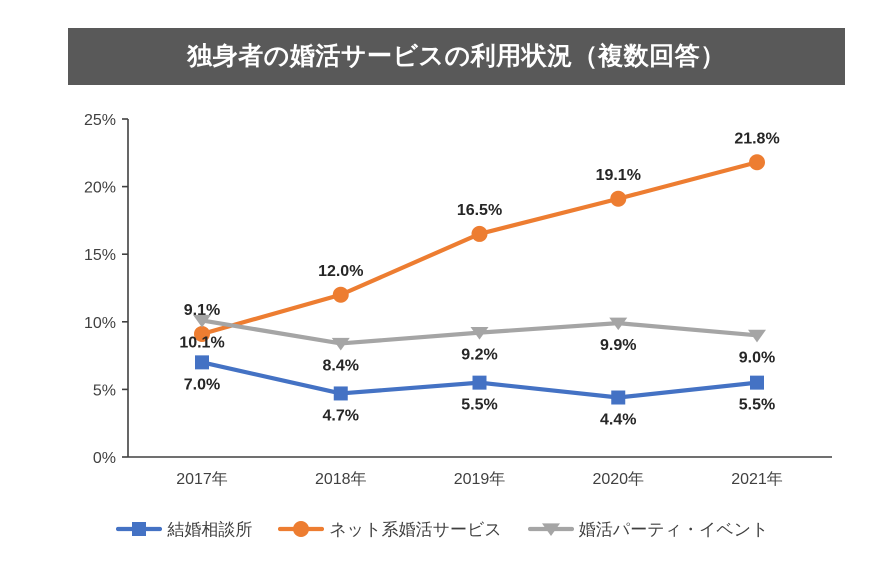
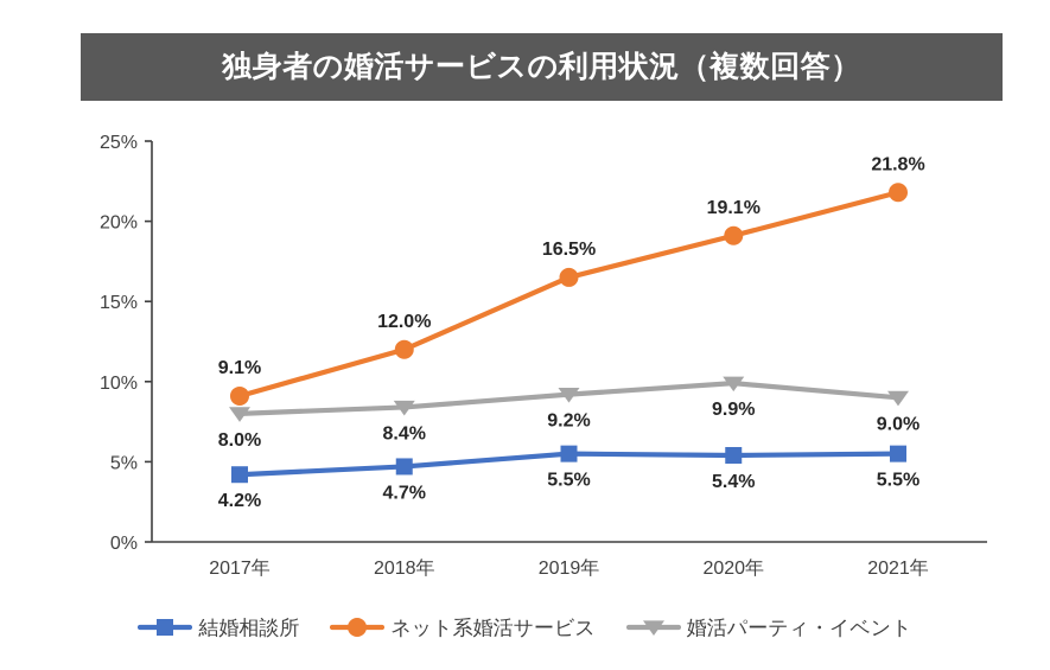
結婚相談所/2017年: 7.0% -> 4.2%
婚活パーティ・イベント/2017年: 10.1% -> 8.0%
結婚相談所/2020年: 4.4% -> 5.4%
